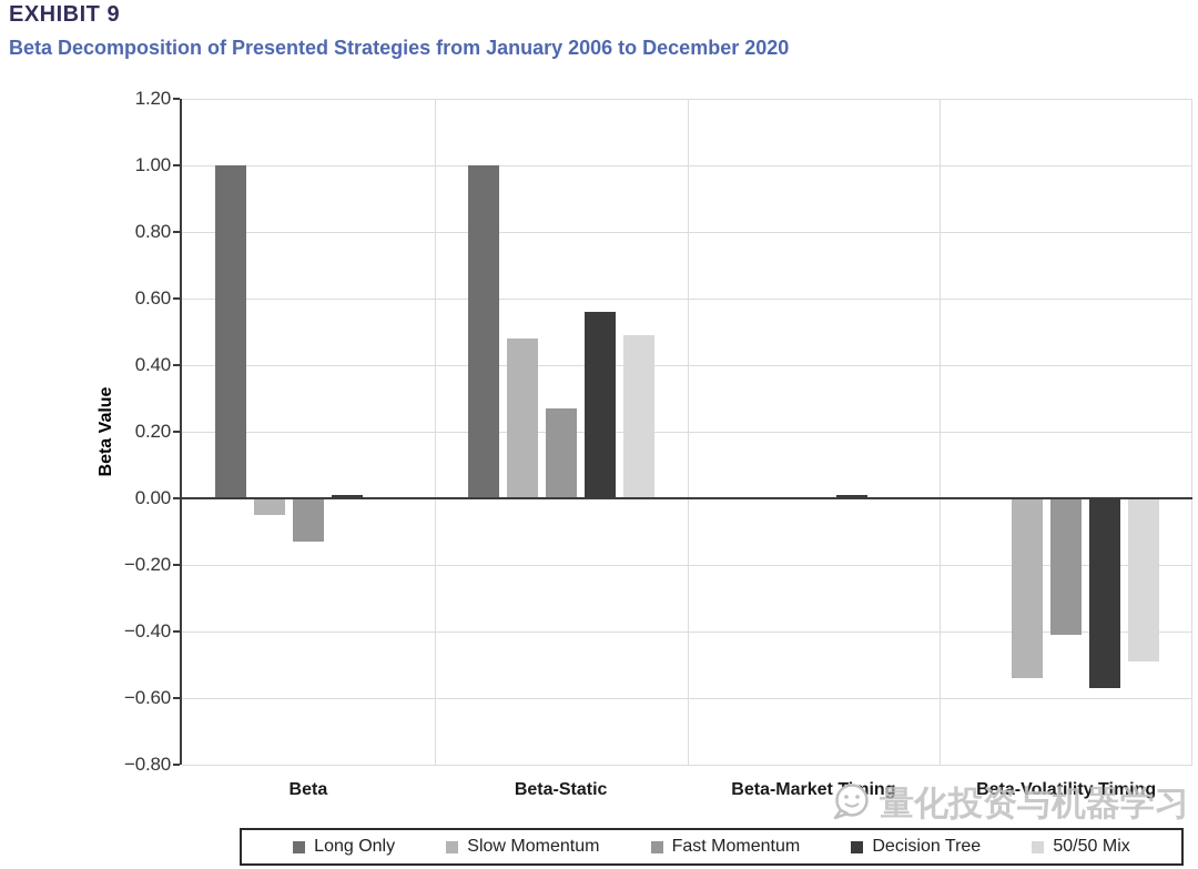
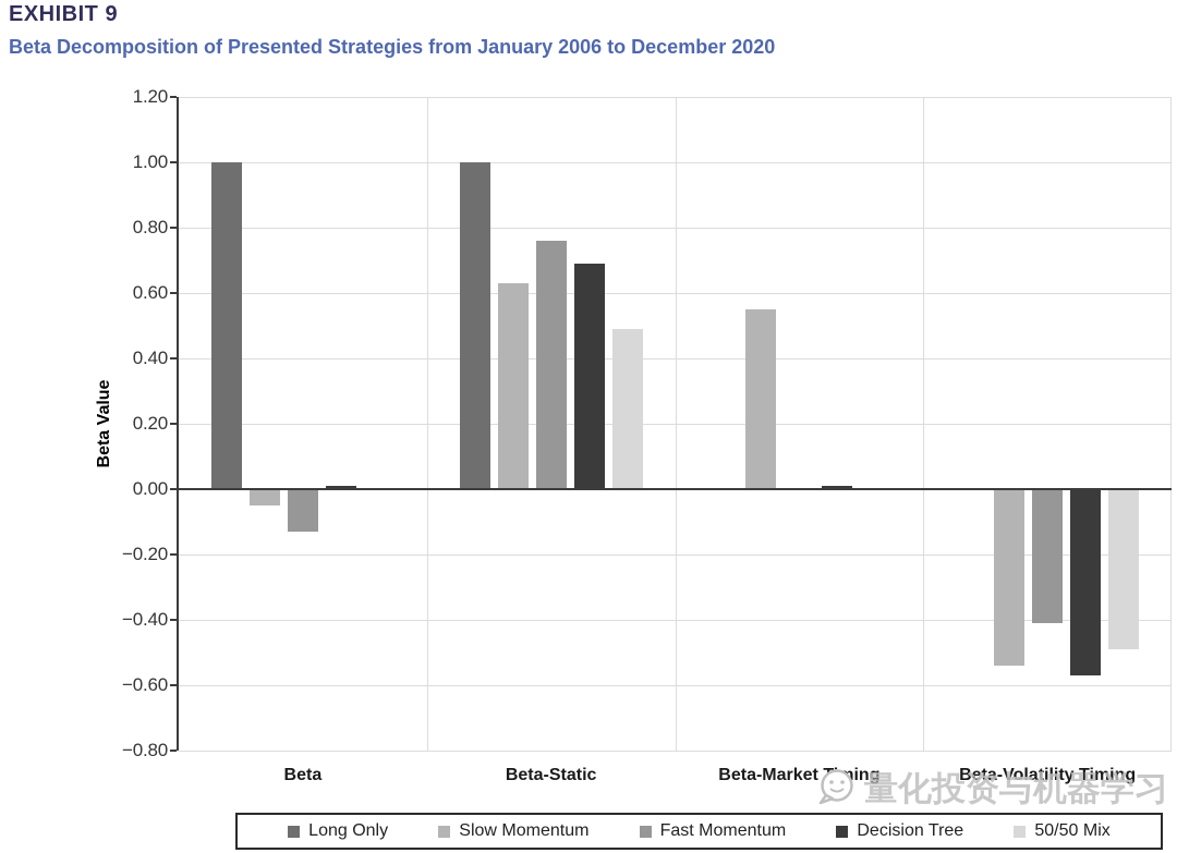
Slow Momentum/Beta-Static: 0.48 -> 0.63
Fast Momentum/Beta-Static: 0.27 -> 0.76
Decision Tree/Beta-Static: 0.56 -> 0.69
Slow Momentum/Beta-Market Timing: 0.01 -> 0.55
